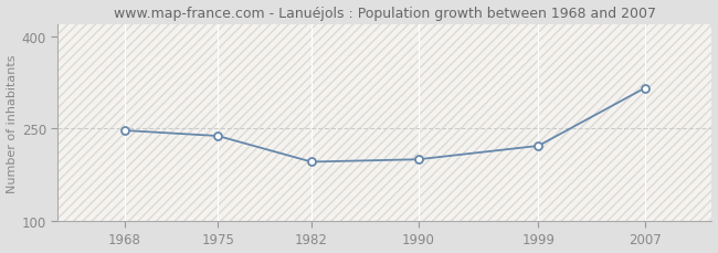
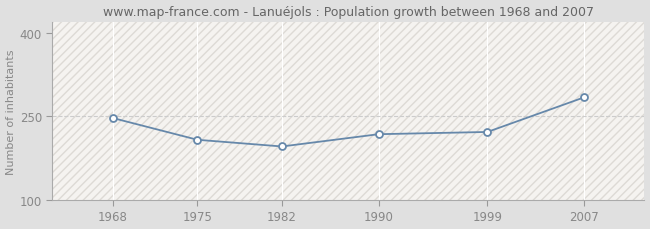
1975: 238 -> 208
1990: 200 -> 218
2007: 316 -> 284
